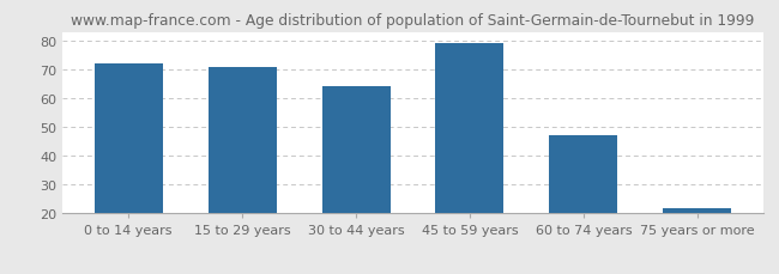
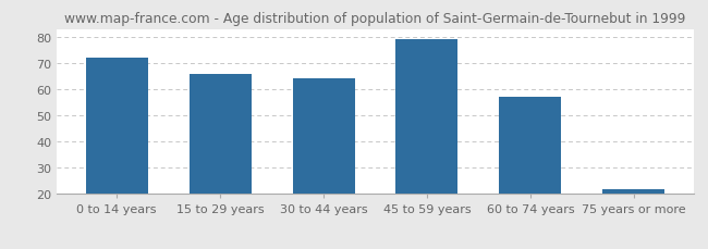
15 to 29 years: 71 -> 66
60 to 74 years: 47 -> 57
